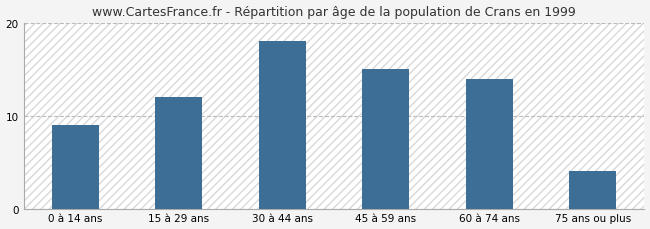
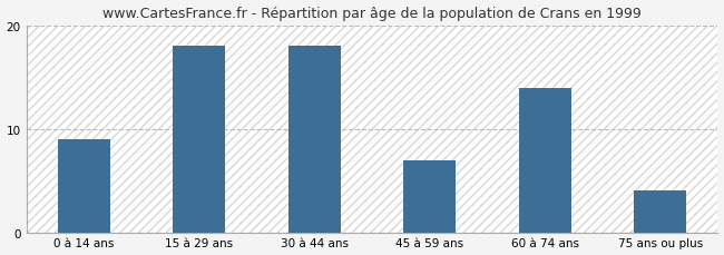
15 à 29 ans: 12 -> 18
45 à 59 ans: 15 -> 7
